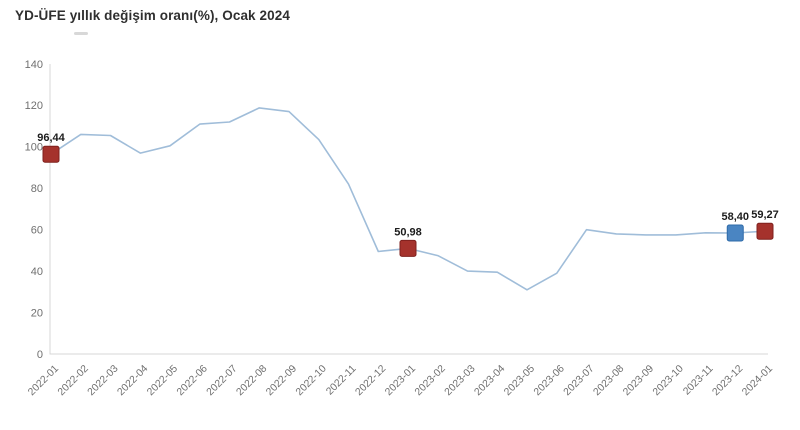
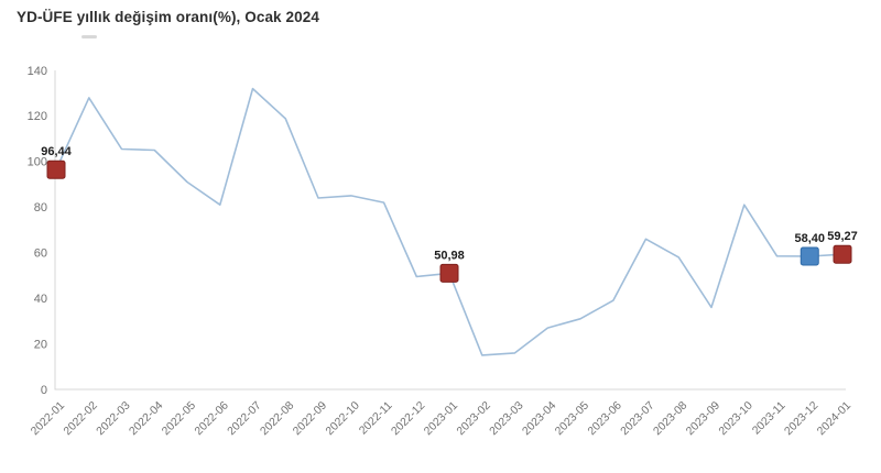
2022-02: 106 -> 128
2022-04: 97 -> 105
2022-05: 100 -> 91
2022-06: 111 -> 81
2022-07: 112 -> 132
2022-09: 117 -> 84
2022-10: 104 -> 85
2023-02: 48 -> 15
2023-03: 40 -> 16
2023-04: 40 -> 27
2023-07: 60 -> 66
2023-09: 58 -> 36
2023-10: 58 -> 81
